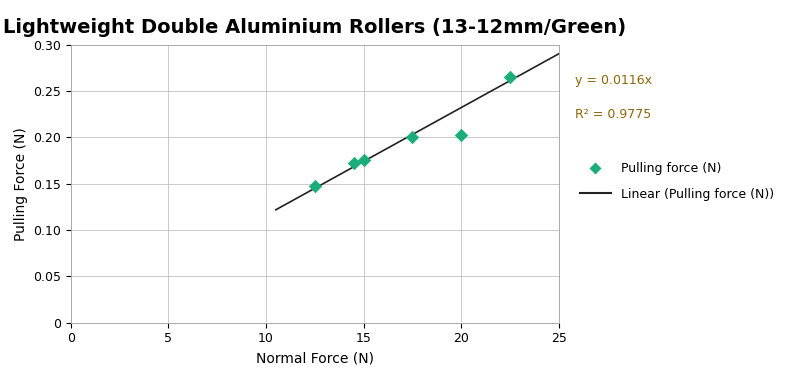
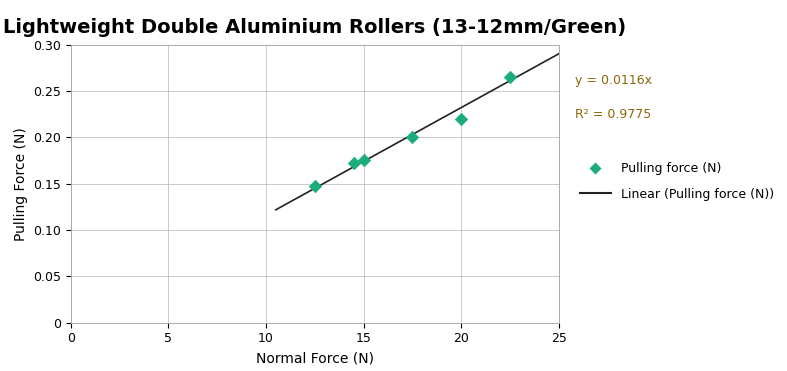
Pulling force (N)/20: 0.202 -> 0.220
